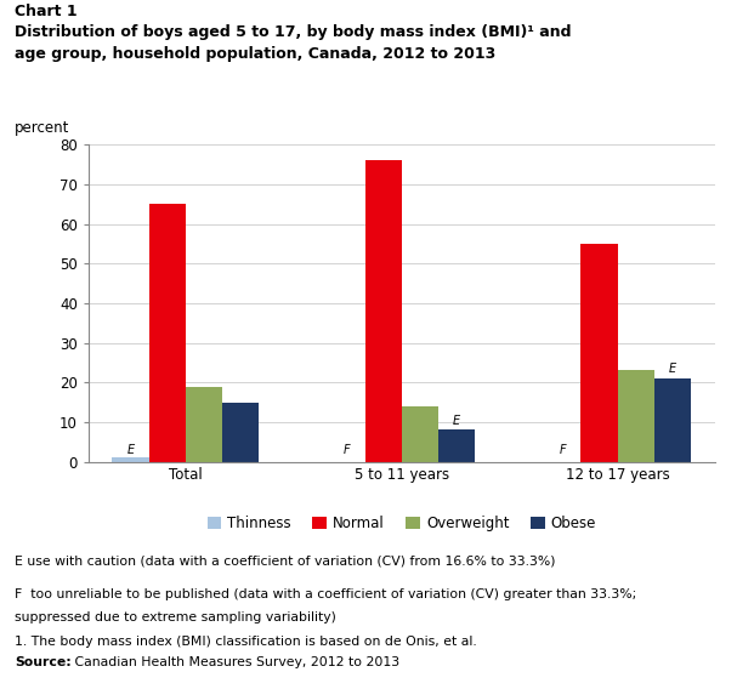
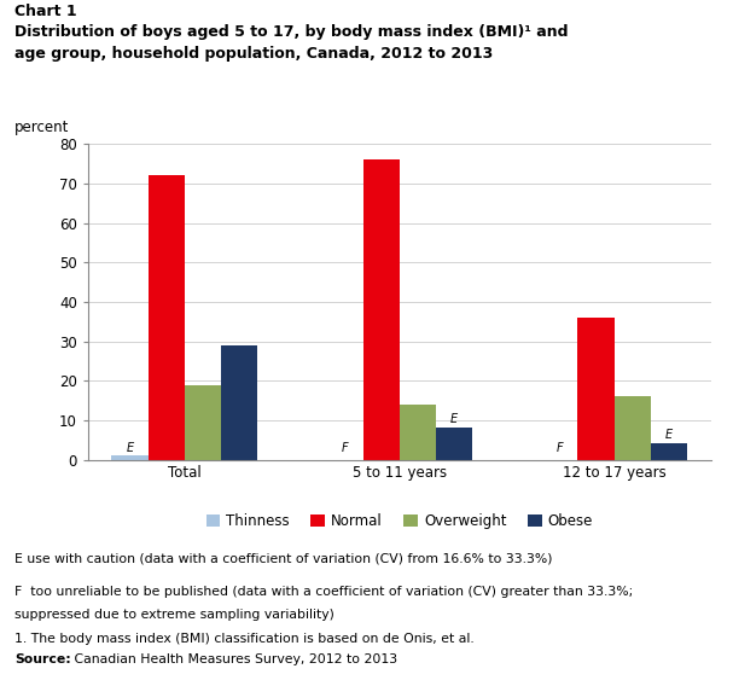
Normal/Total: 65 -> 72
Obese/Total: 15 -> 29
Normal/12 to 17 years: 55 -> 36
Overweight/12 to 17 years: 23 -> 16
Obese/12 to 17 years: 21 -> 4
